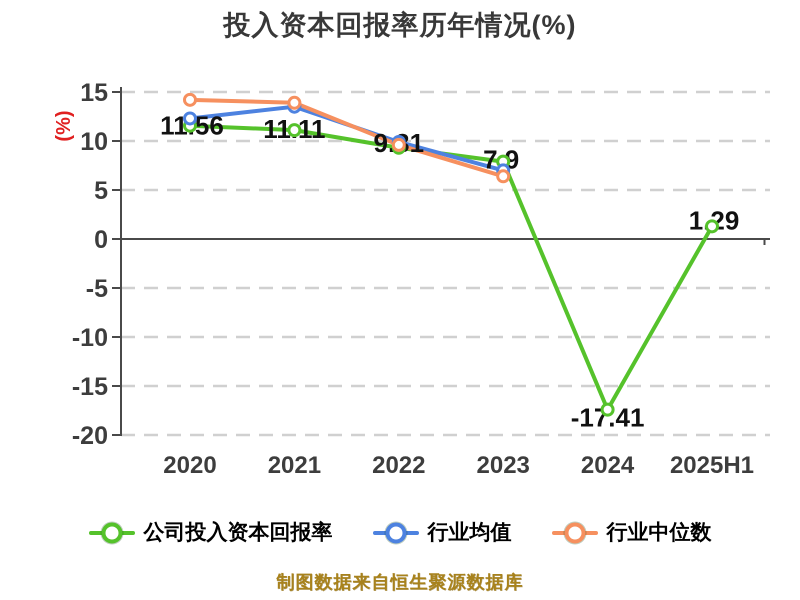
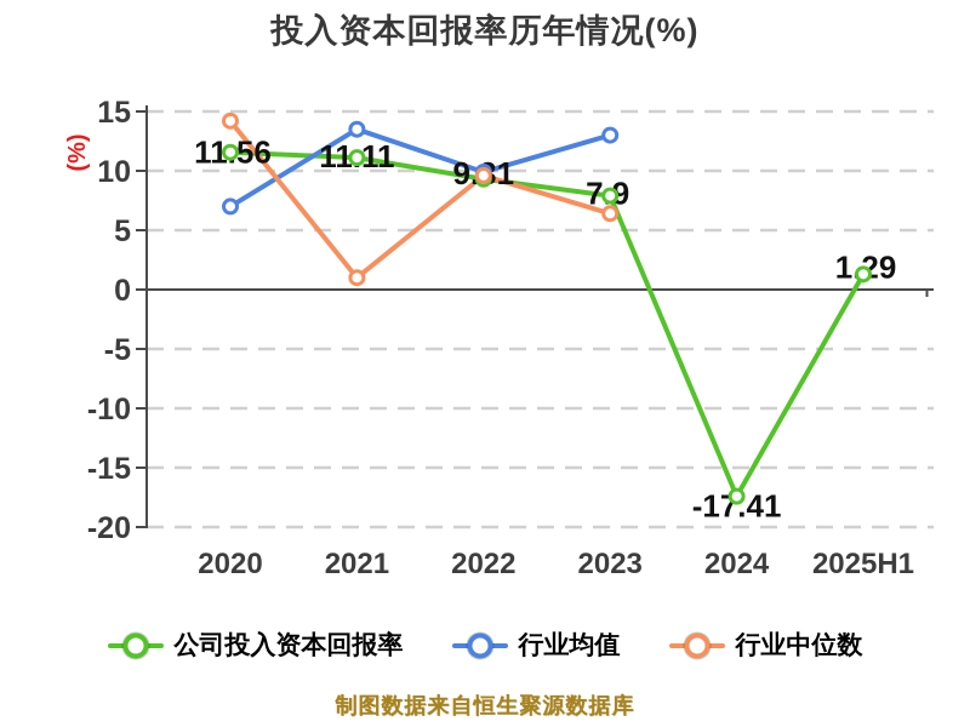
行业均值/2020: 12 -> 7
行业中位数/2021: 14 -> 1
行业均值/2023: 7 -> 13
